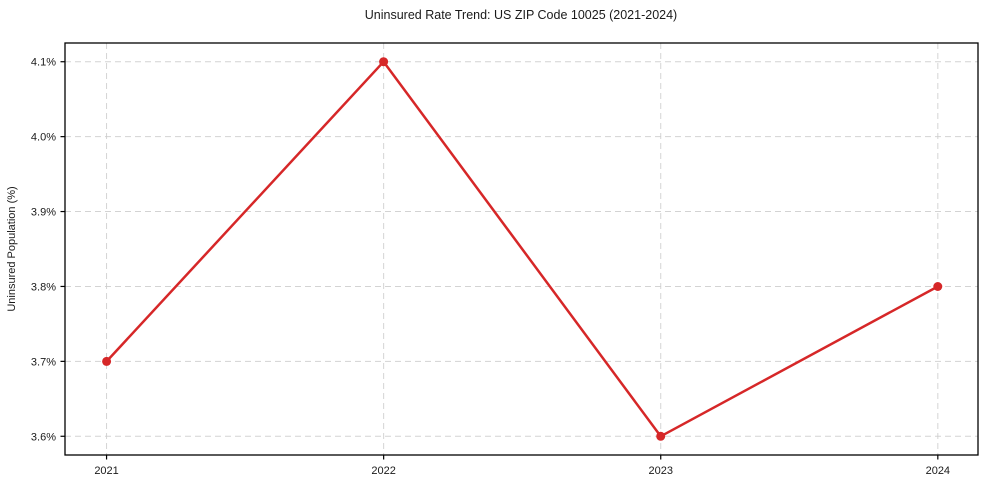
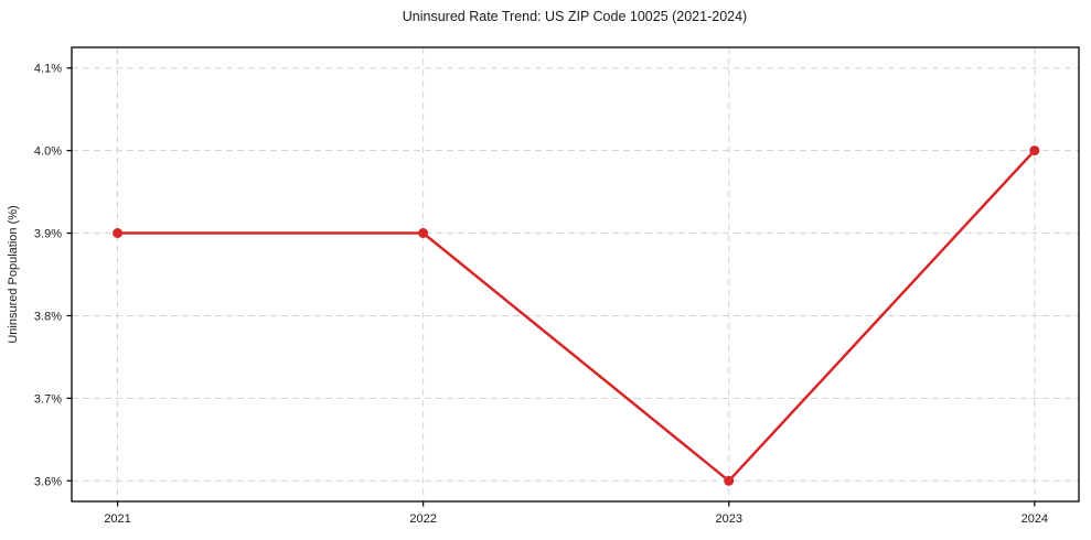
2021: 3.7% -> 3.9%
2022: 4.1% -> 3.9%
2024: 3.8% -> 4.0%
